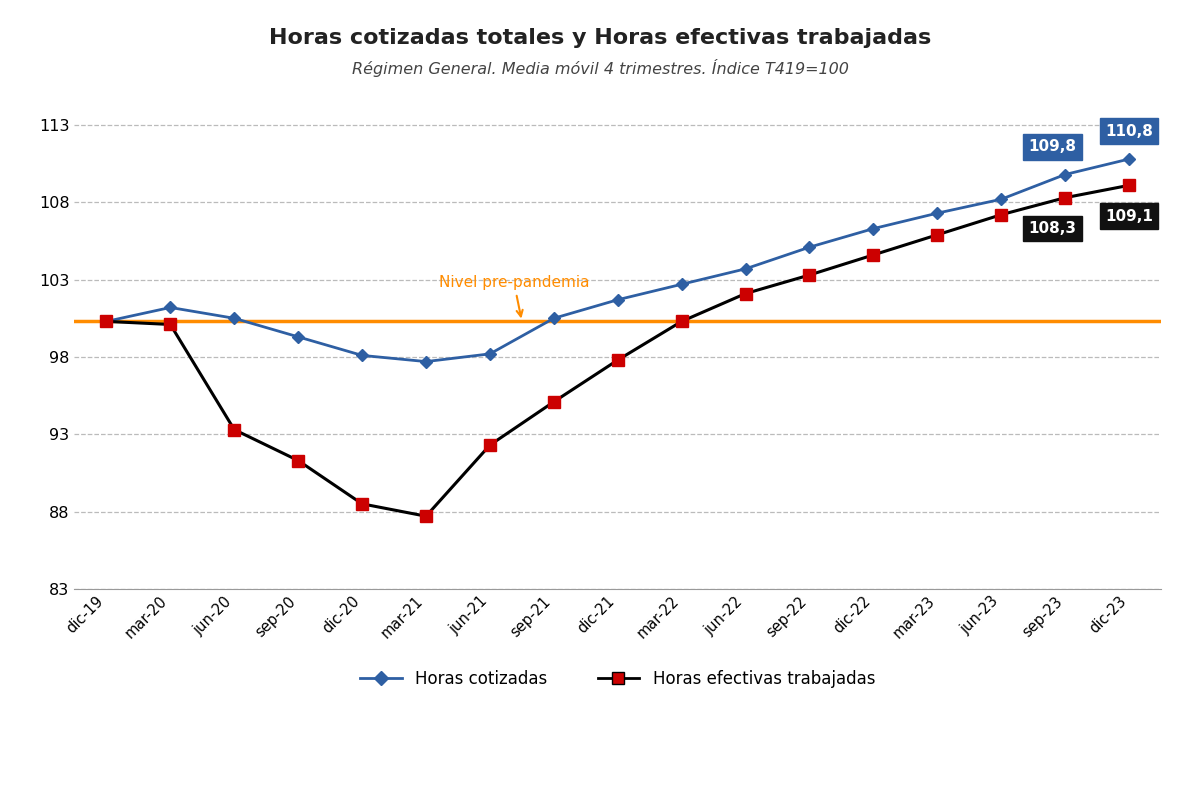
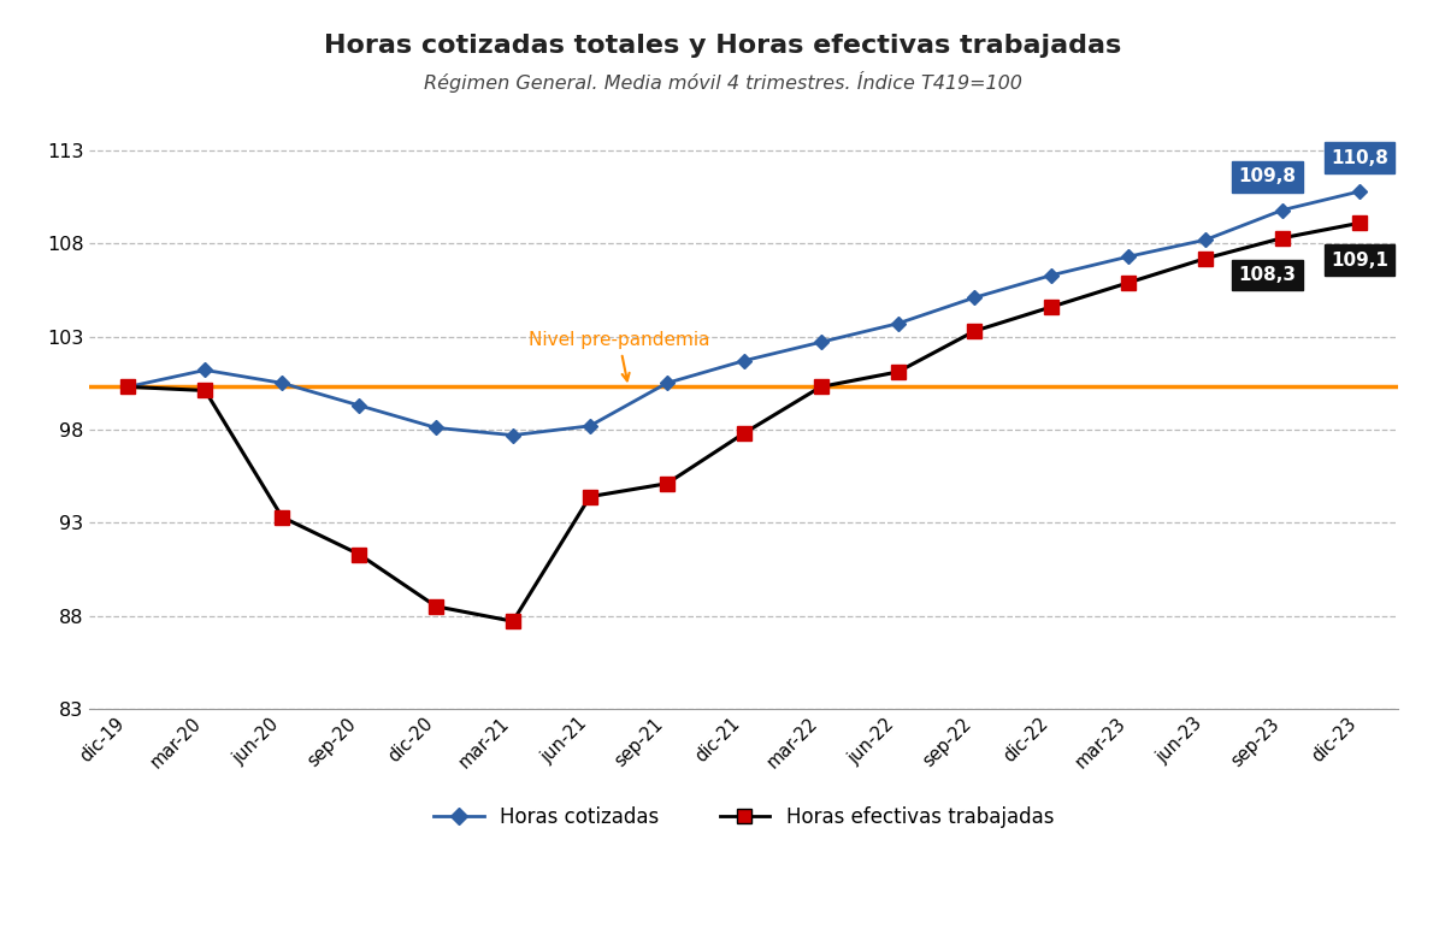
Horas efectivas trabajadas/jun-21: 92.3 -> 94.4
Horas efectivas trabajadas/jun-22: 102.1 -> 101.1
